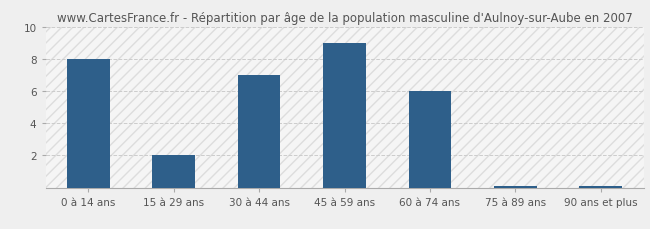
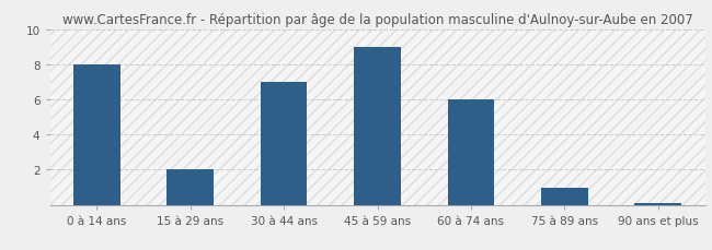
75 à 89 ans: 0.1 -> 1.0
